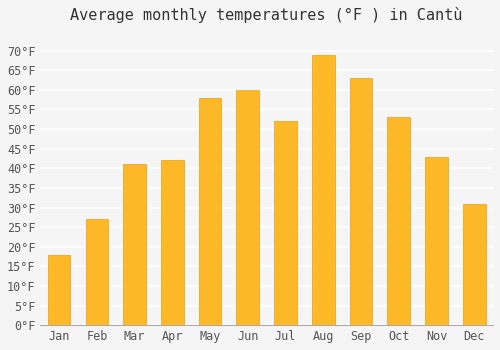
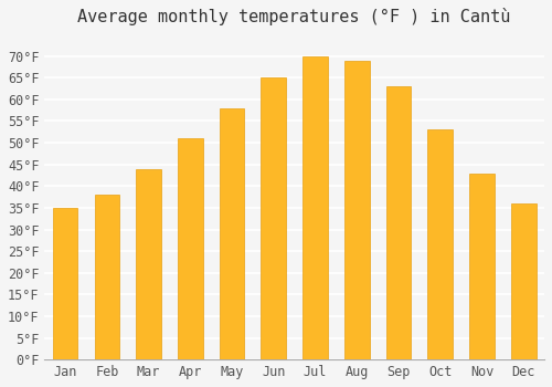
Jan: 18°F -> 35°F
Feb: 27°F -> 38°F
Mar: 41°F -> 44°F
Apr: 42°F -> 51°F
Jun: 60°F -> 65°F
Jul: 52°F -> 70°F
Dec: 31°F -> 36°F
